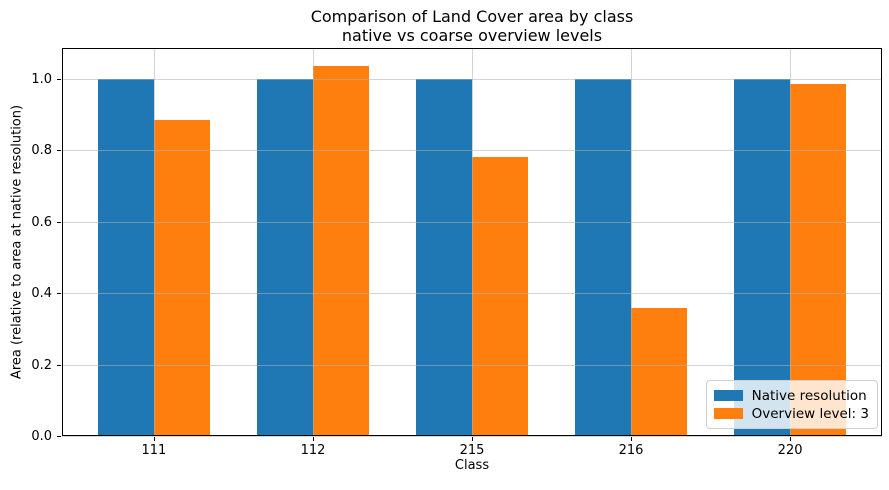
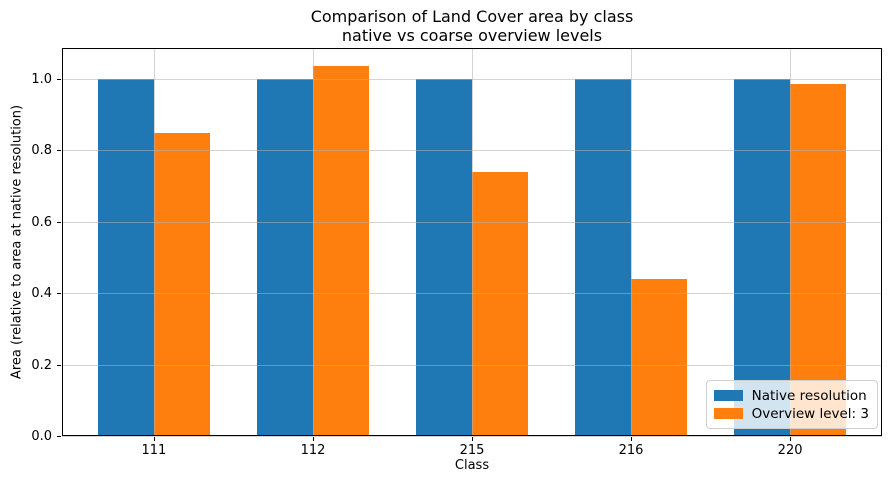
Overview level: 3/111: 0.89 -> 0.85
Overview level: 3/215: 0.78 -> 0.74
Overview level: 3/216: 0.36 -> 0.44
